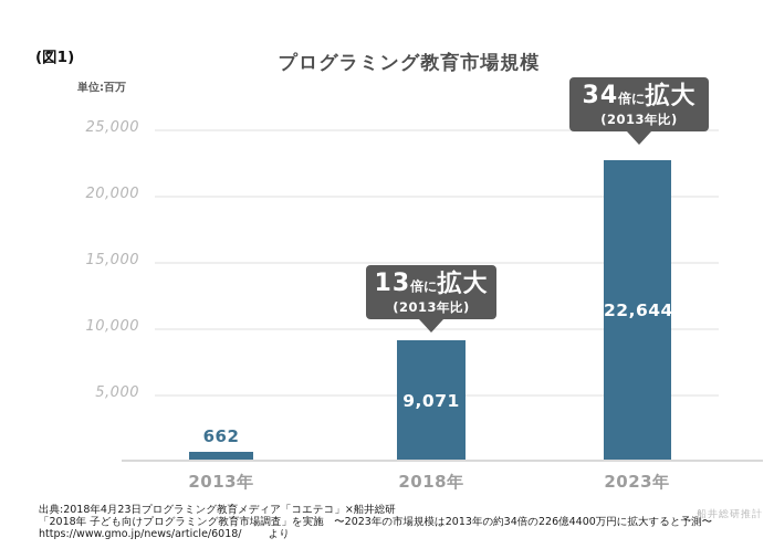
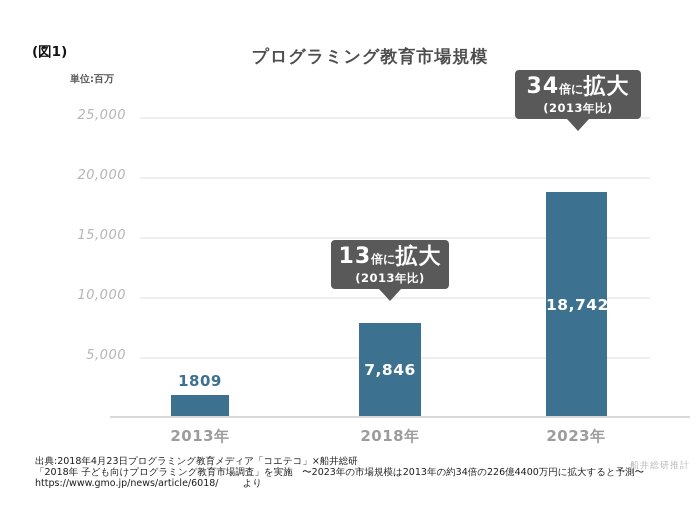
2013年: 662 -> 1809
2018年: 9,071 -> 7,846
2023年: 22,644 -> 18,742
